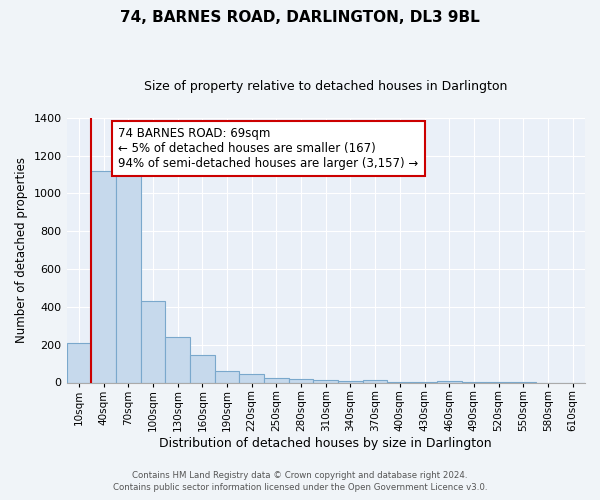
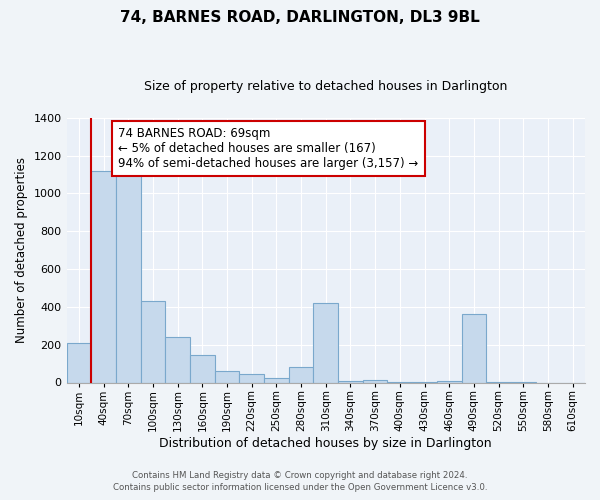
280sqm: 20 -> 80
310sqm: 20 -> 420
490sqm: 0 -> 360
